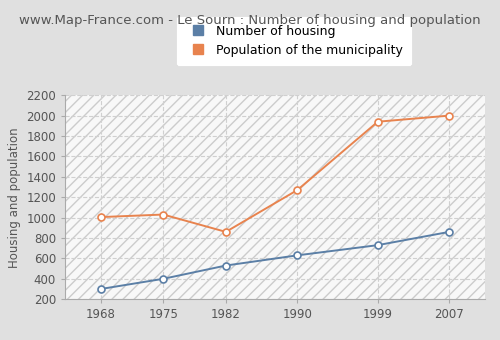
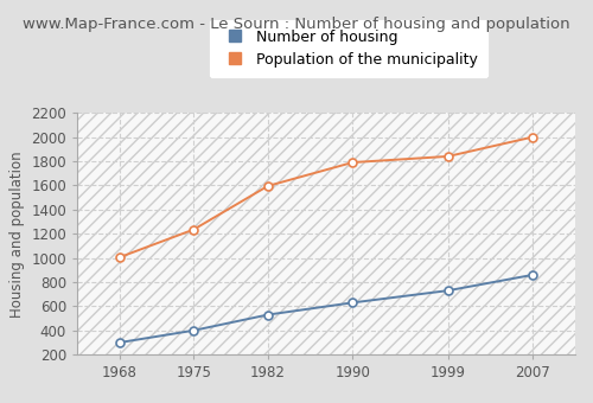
Population of the municipality/1975: 1030 -> 1240
Population of the municipality/1982: 860 -> 1600
Population of the municipality/1990: 1270 -> 1790
Population of the municipality/1999: 1940 -> 1840
